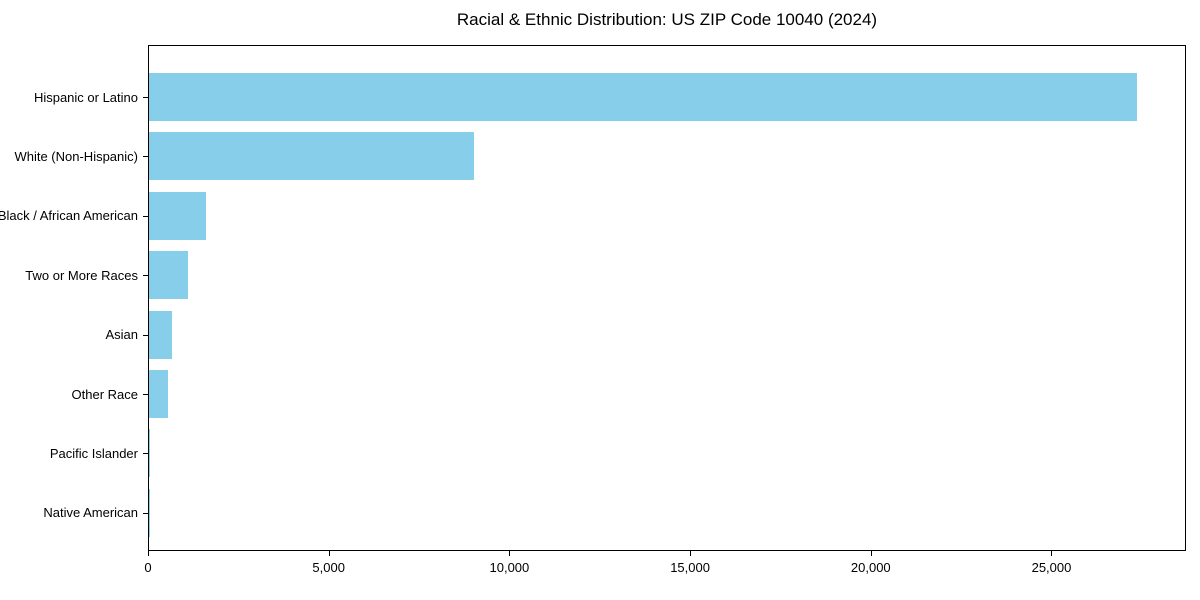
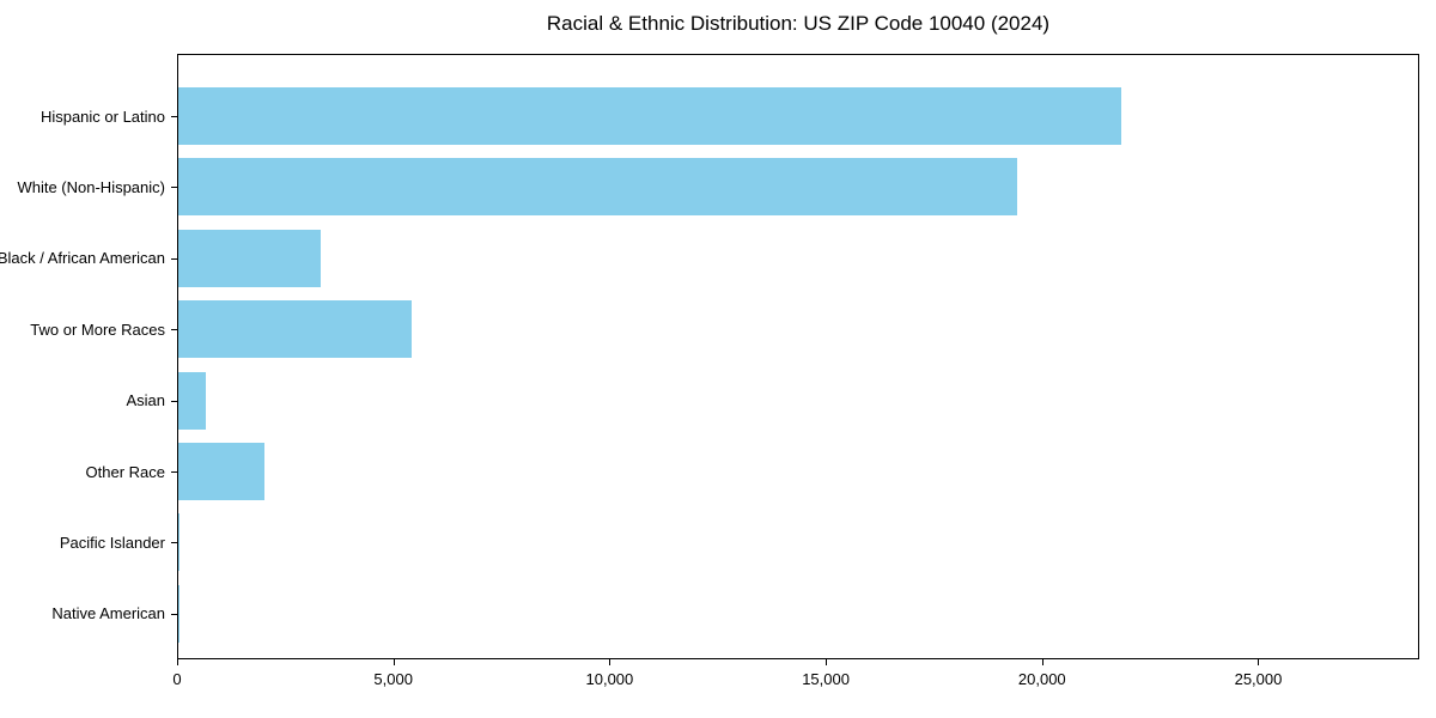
Hispanic or Latino: 27400 -> 21800
White (Non-Hispanic): 9000 -> 19400
Black / African American: 1600 -> 3300
Two or More Races: 1100 -> 5400
Other Race: 500 -> 2000
